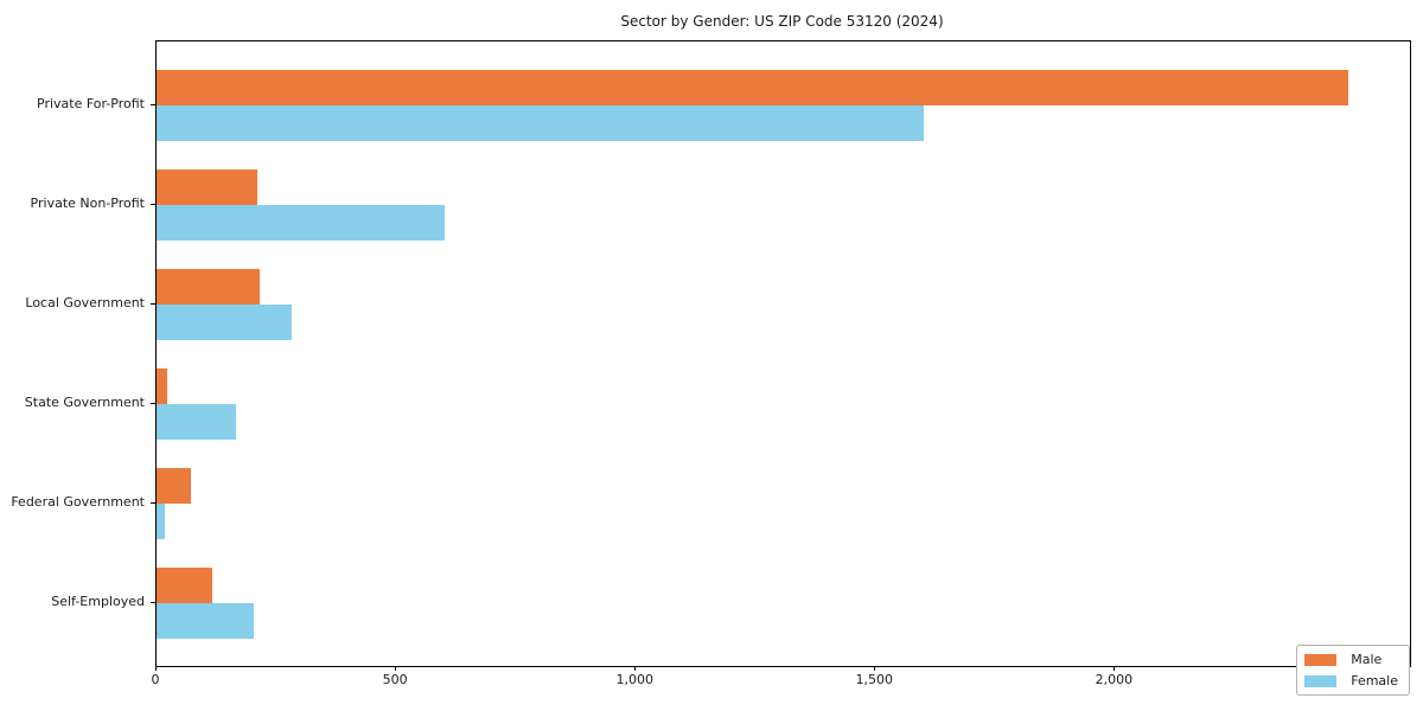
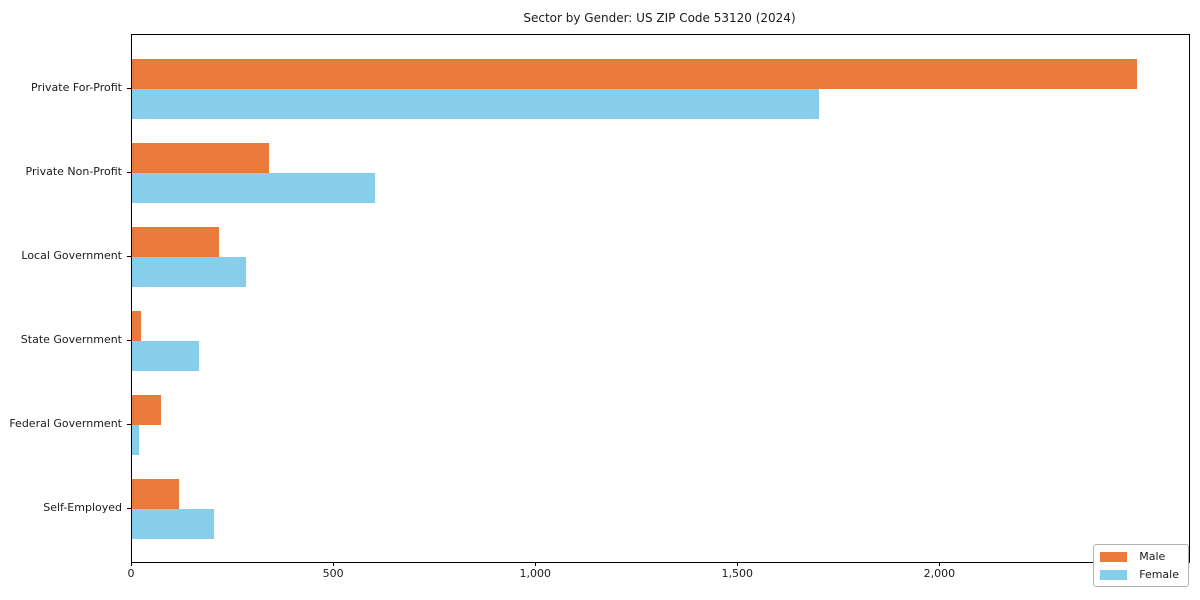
Female/Private For-Profit: 1600 -> 1700
Male/Private Non-Profit: 210 -> 340
